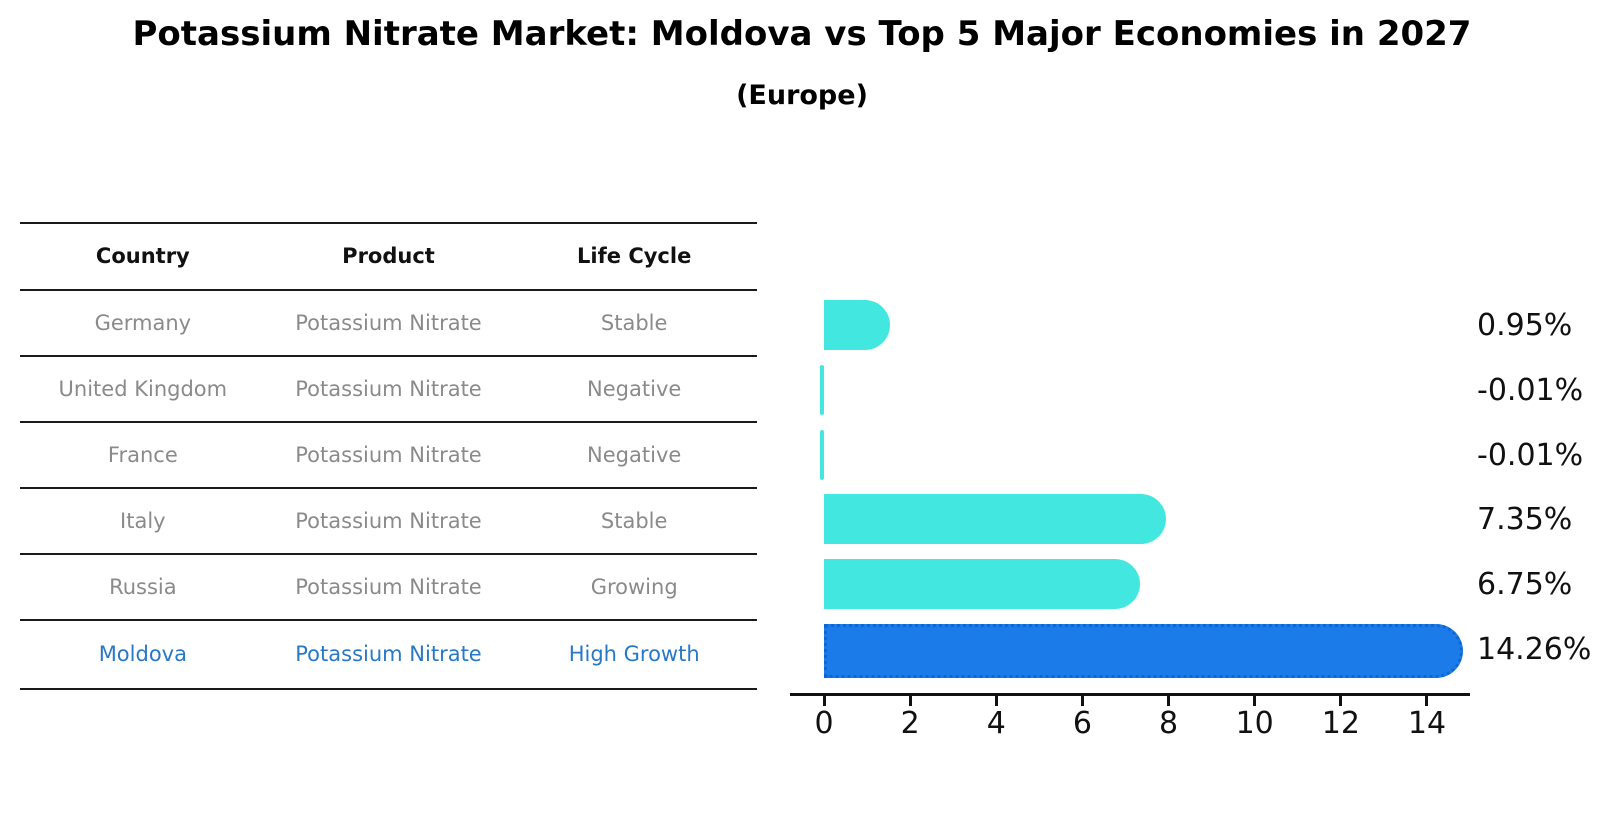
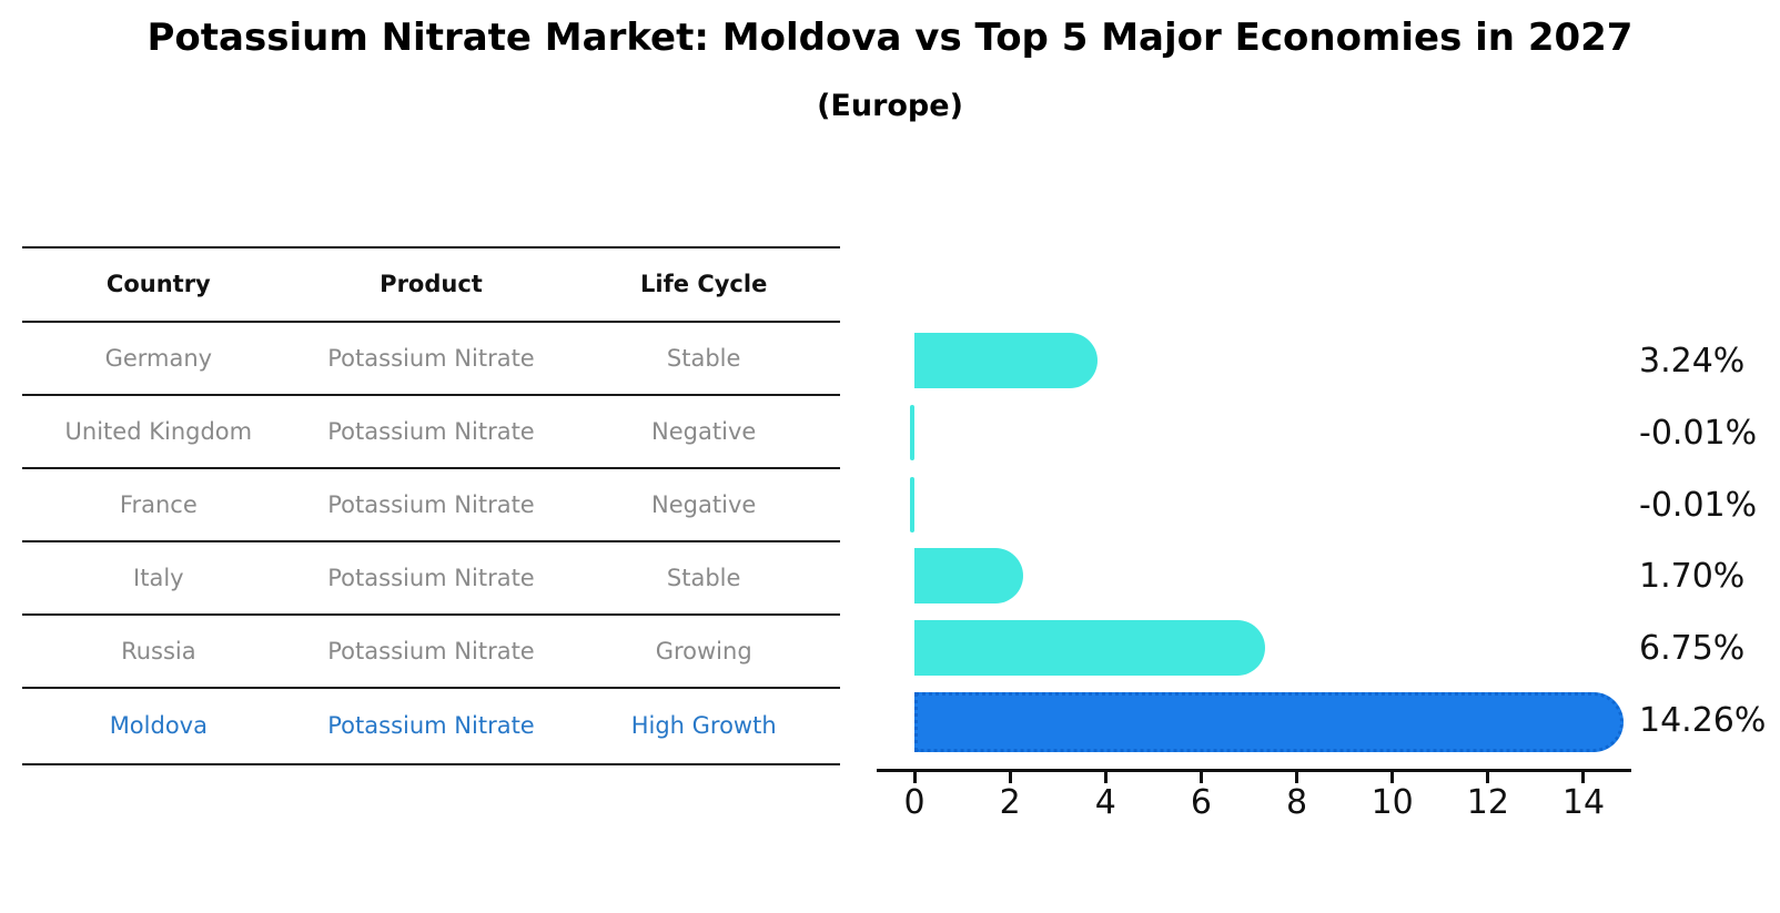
Germany: 0.95% -> 3.24%
Italy: 7.35% -> 1.70%
